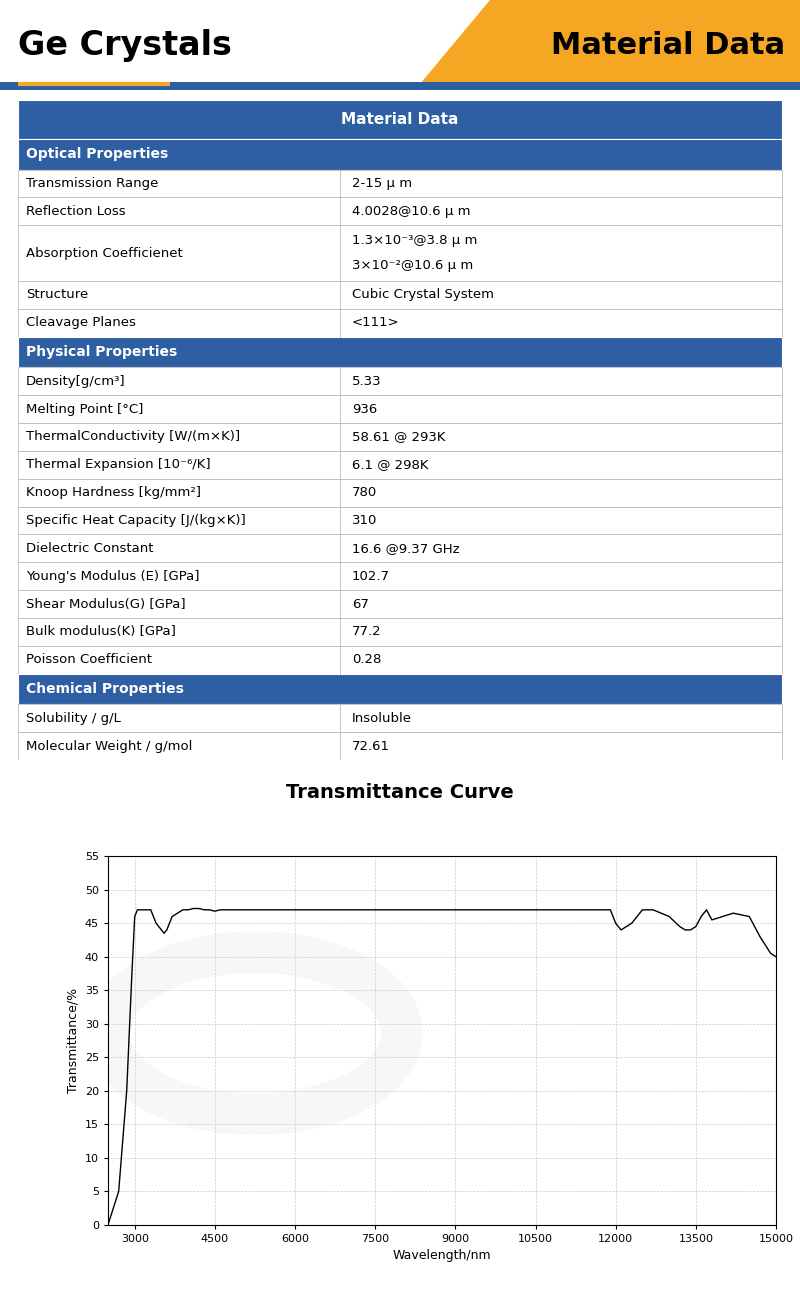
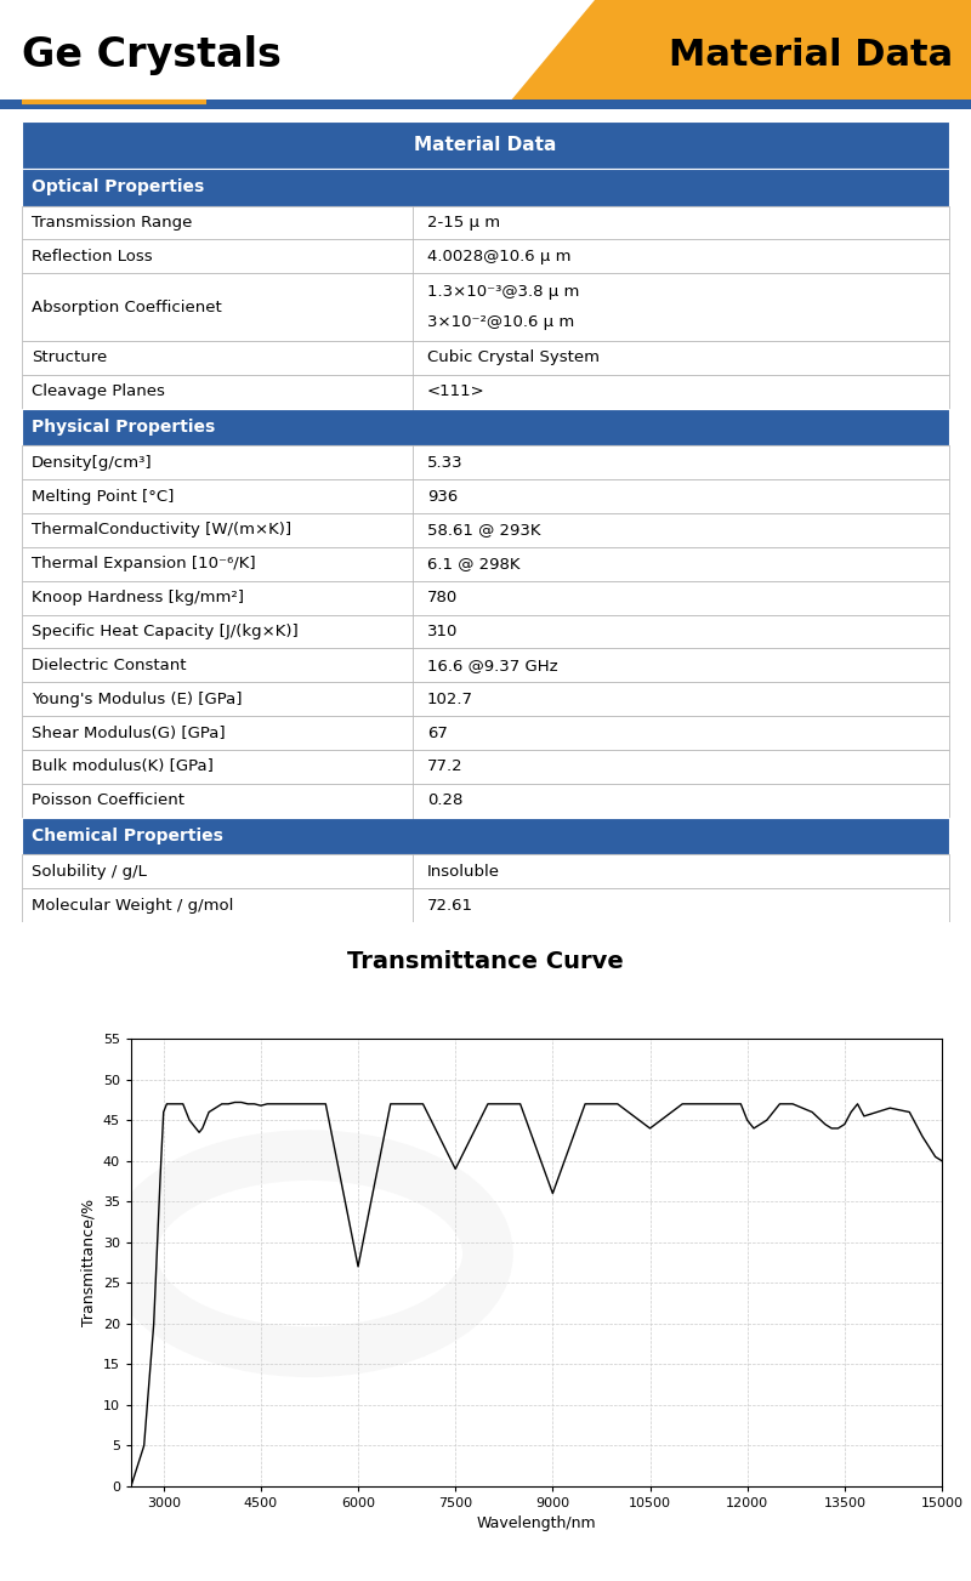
6000: 47.0 -> 27.0
7500: 47.0 -> 39.0
9000: 47.0 -> 36.0
10500: 47.0 -> 44.0
